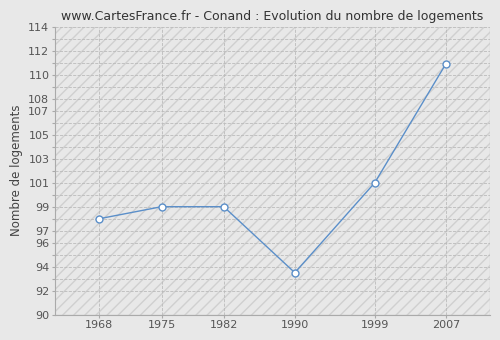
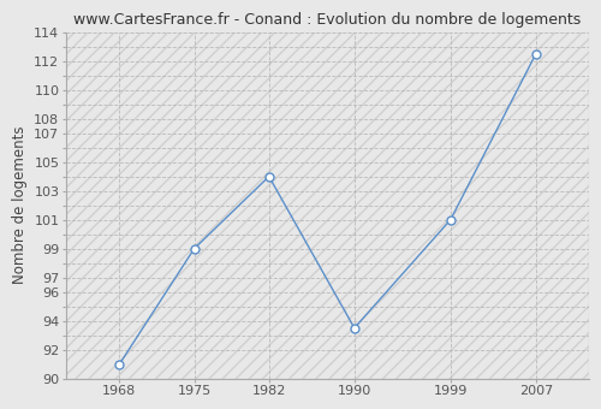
1968: 98.0 -> 91.0
1982: 99.0 -> 104.0
2007: 110.9 -> 112.5
